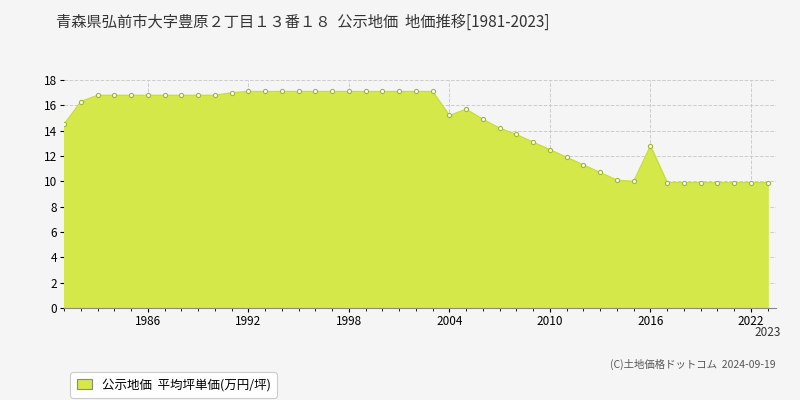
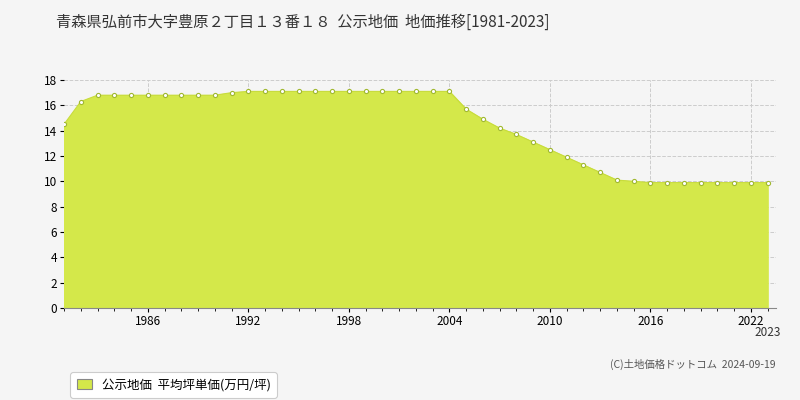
2004: 15.2 -> 17.1
2016: 12.8 -> 9.9
